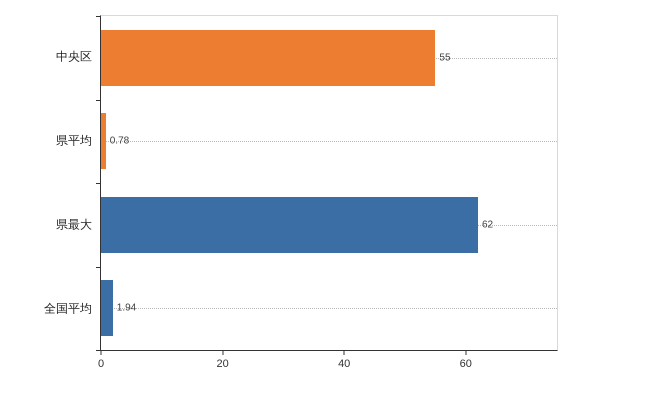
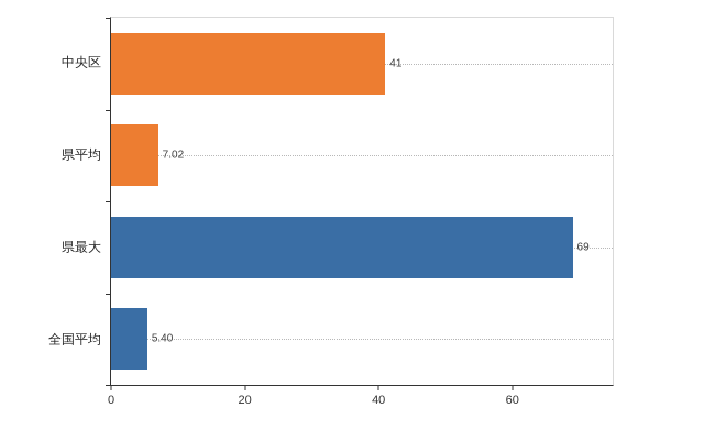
中央区: 55 -> 41
県平均: 0.78 -> 7.02
県最大: 62 -> 69
全国平均: 1.94 -> 5.40
